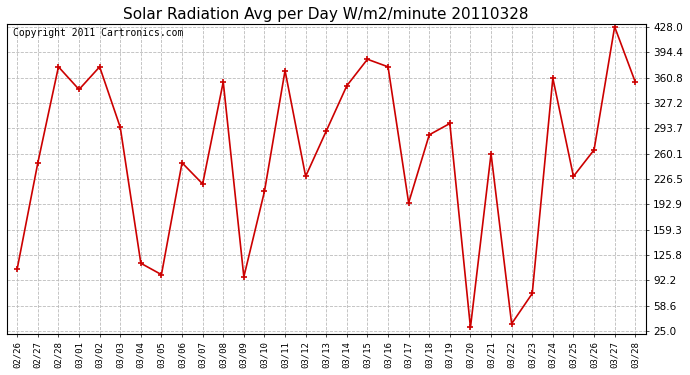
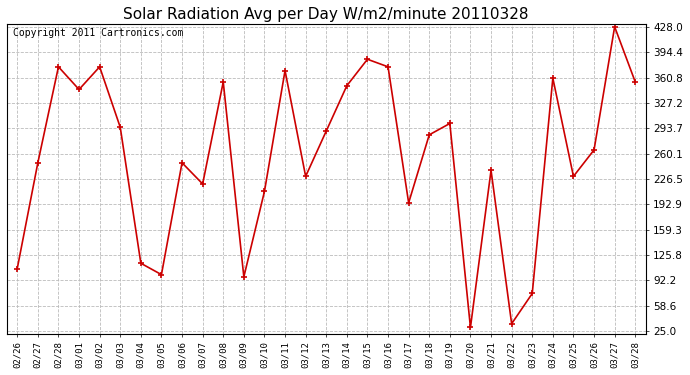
03/21: 260 -> 238
